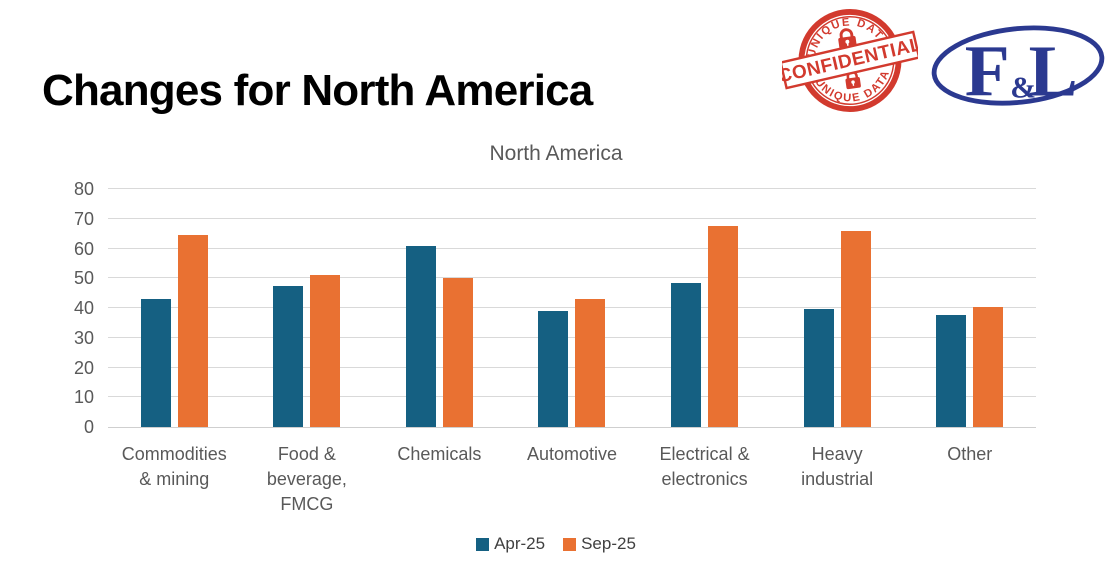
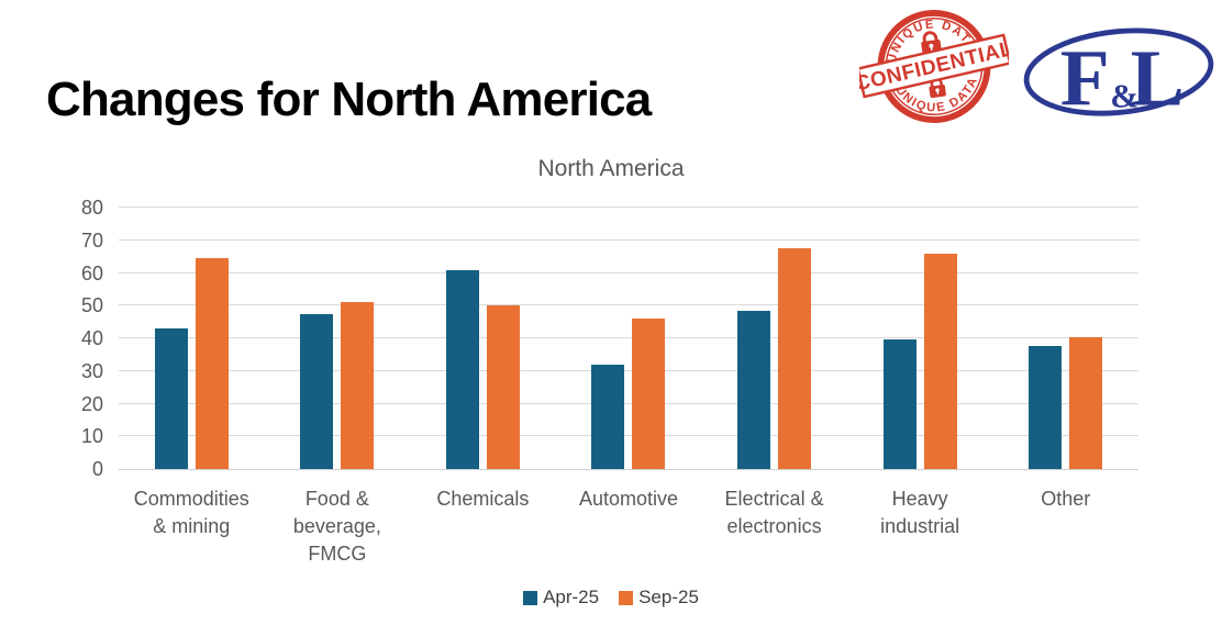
Apr-25/Automotive: 39 -> 32
Sep-25/Automotive: 43 -> 46
